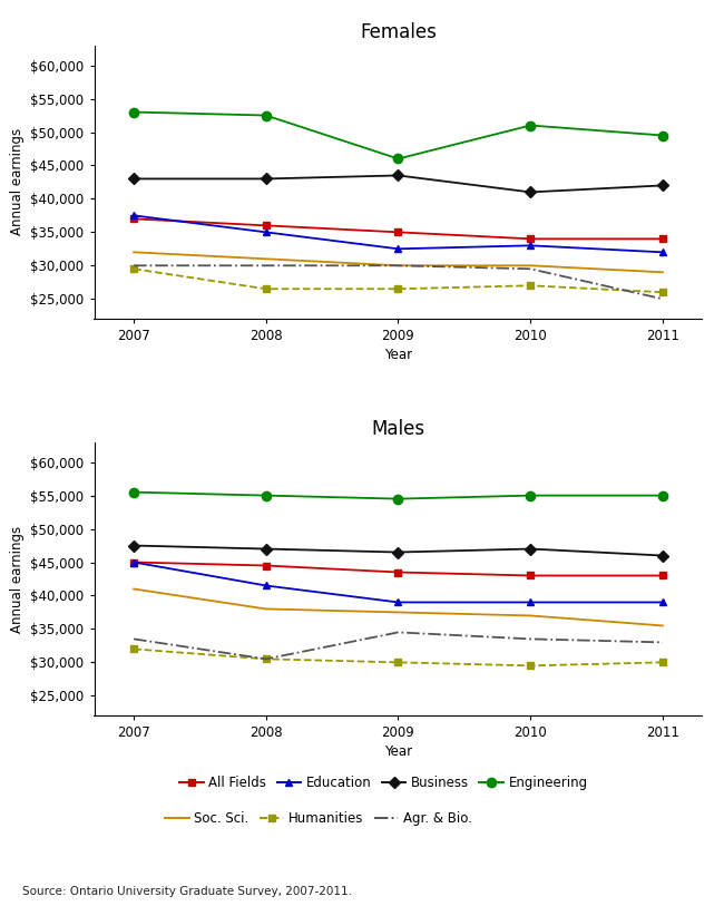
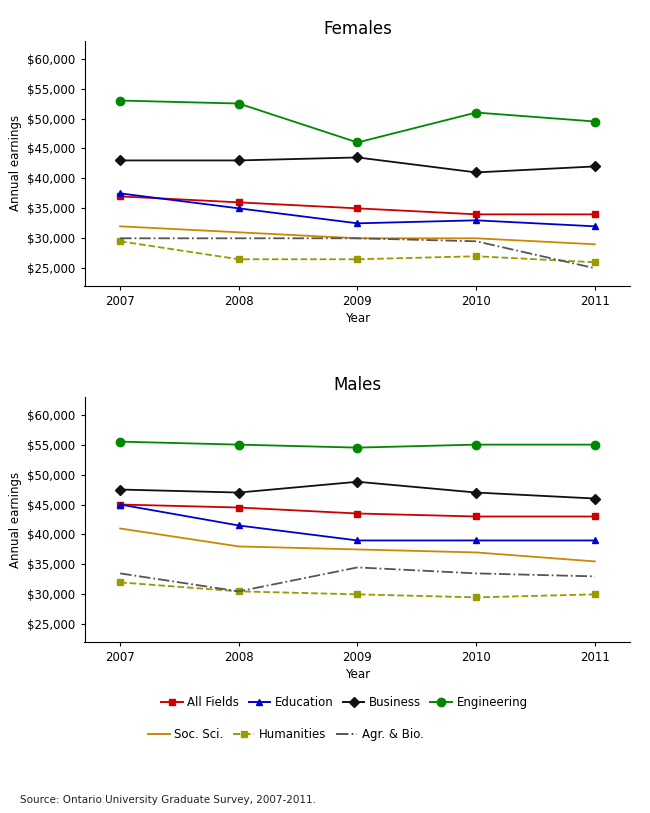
Males/Business/2009: $46,500 -> $48,800
